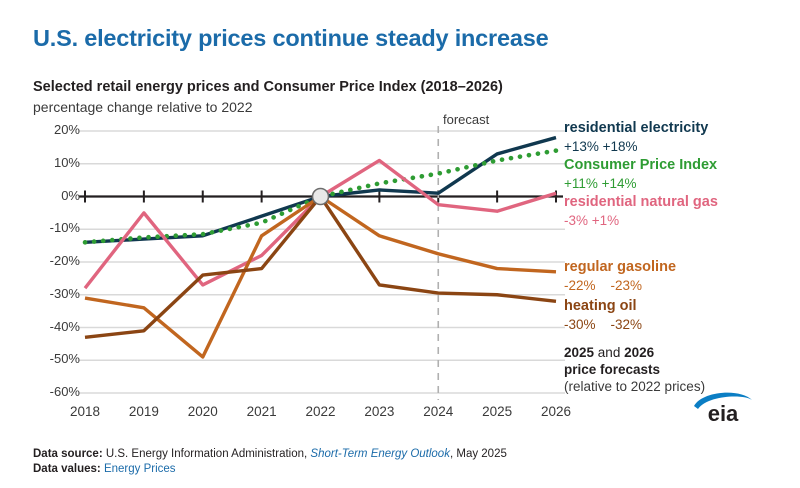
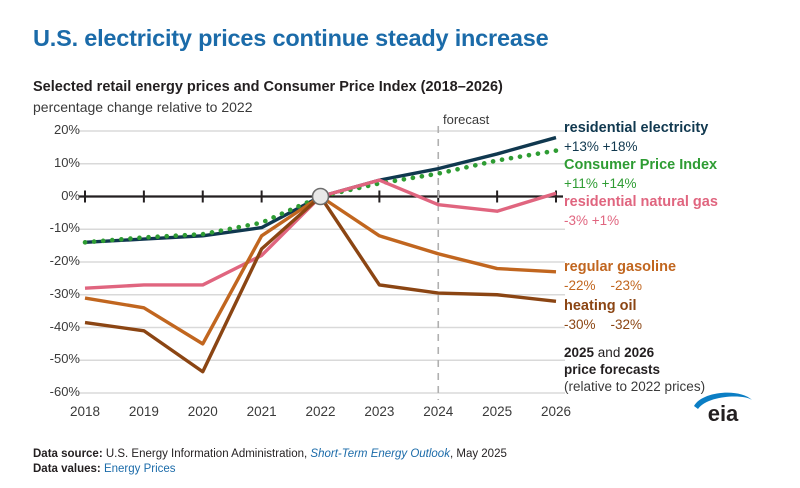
heating oil/2018: -43% -> -38%
residential natural gas/2019: -5% -> -27%
regular gasoline/2020: -49% -> -45%
heating oil/2020: -24% -> -54%
residential electricity/2021: -6% -> -10%
heating oil/2021: -22% -> -16%
residential electricity/2023: 2% -> 5%
residential natural gas/2023: 11% -> 5%
residential electricity/2024: 1% -> 8%
